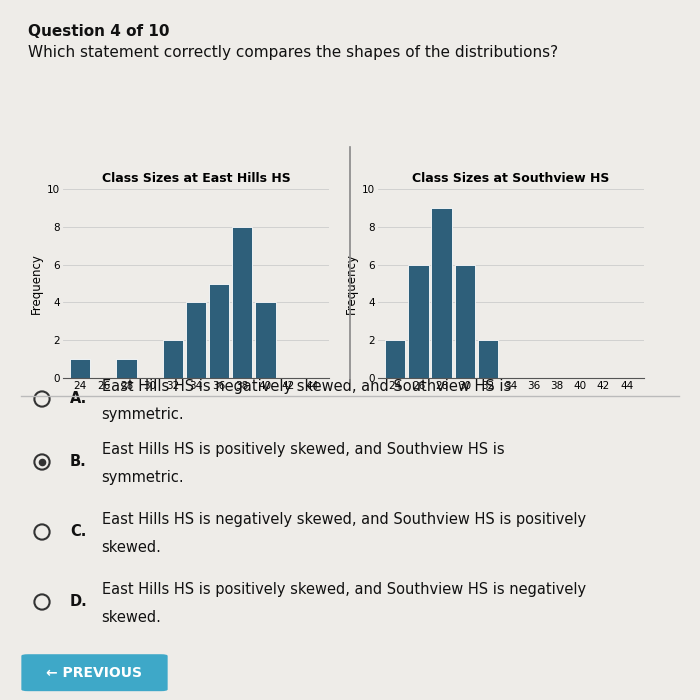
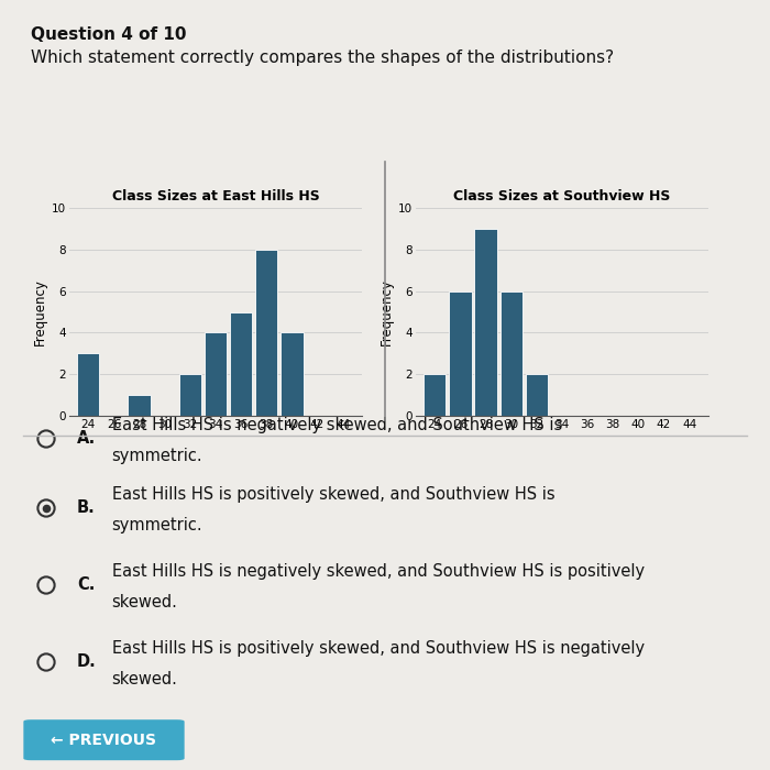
Class Sizes at East Hills HS/24: 1 -> 3
